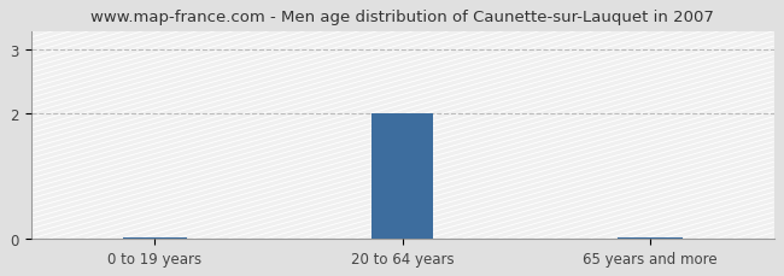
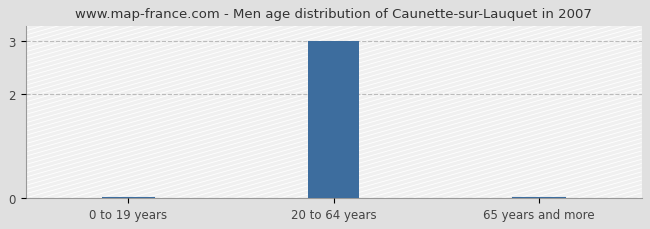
20 to 64 years: 2 -> 3
